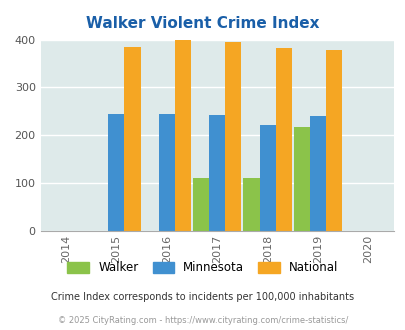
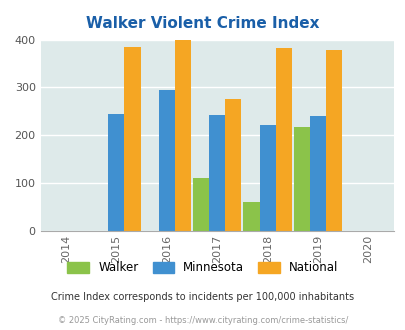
Minnesota/2016: 245 -> 295
National/2017: 394 -> 275
Walker/2018: 110 -> 60
